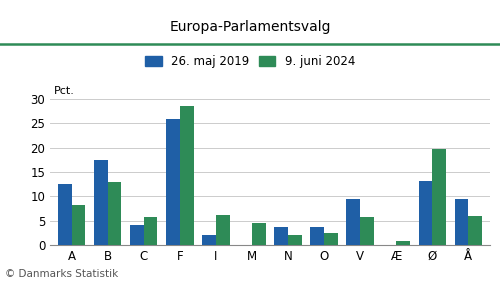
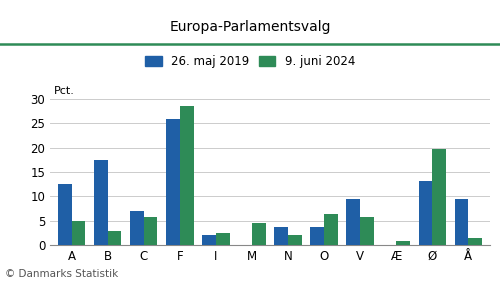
9. juni 2024/A: 8.3 -> 5.0
9. juni 2024/B: 13.0 -> 3.0
26. maj 2019/C: 4.2 -> 7.0
9. juni 2024/I: 6.2 -> 2.5
9. juni 2024/O: 2.5 -> 6.5
9. juni 2024/Å: 6.1 -> 1.5
